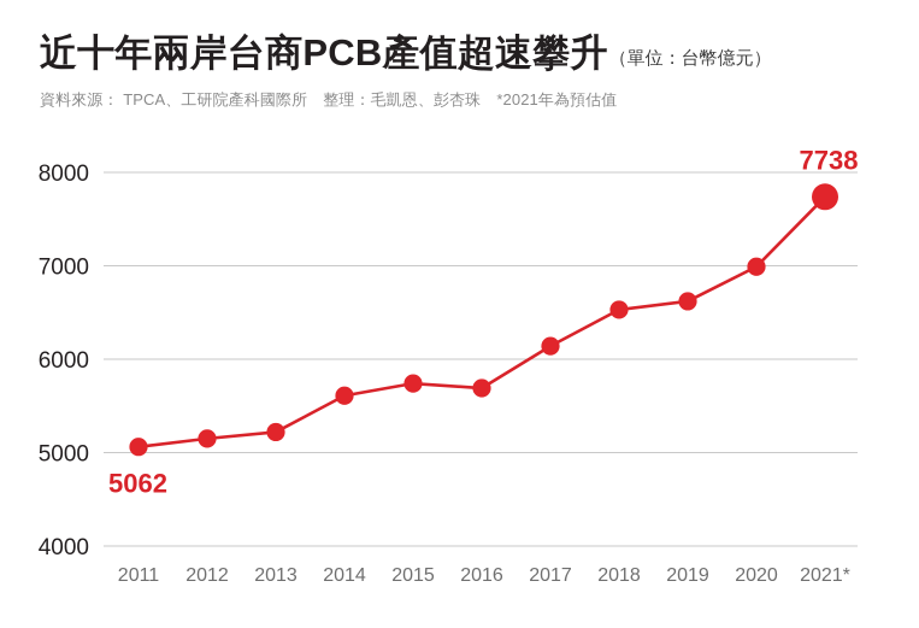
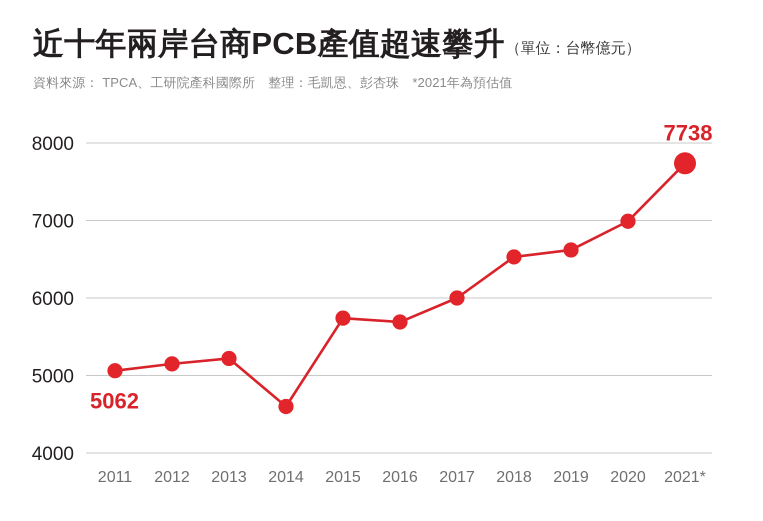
2014: 5600 -> 4600
2017: 6100 -> 6000
